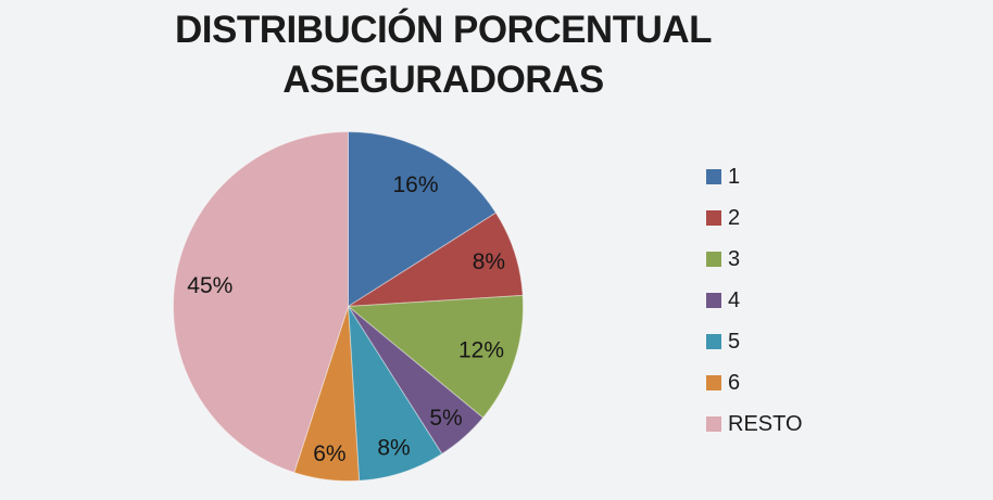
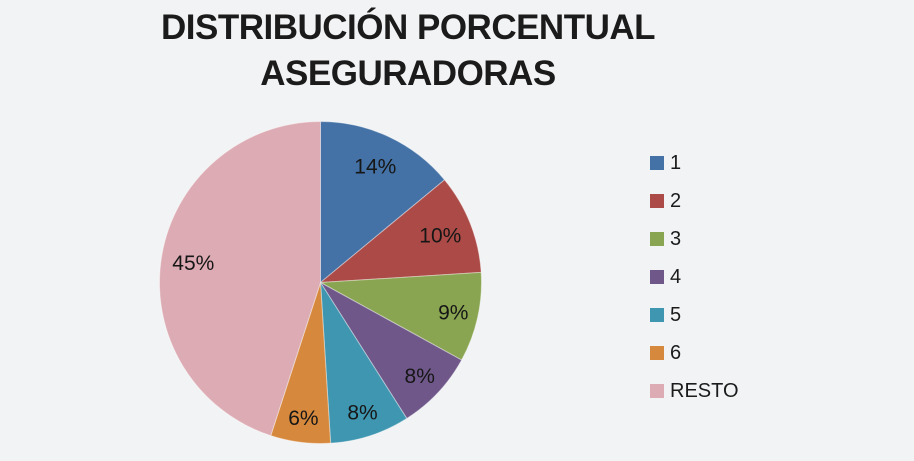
1: 16% -> 14%
2: 8% -> 10%
3: 12% -> 9%
4: 5% -> 8%
